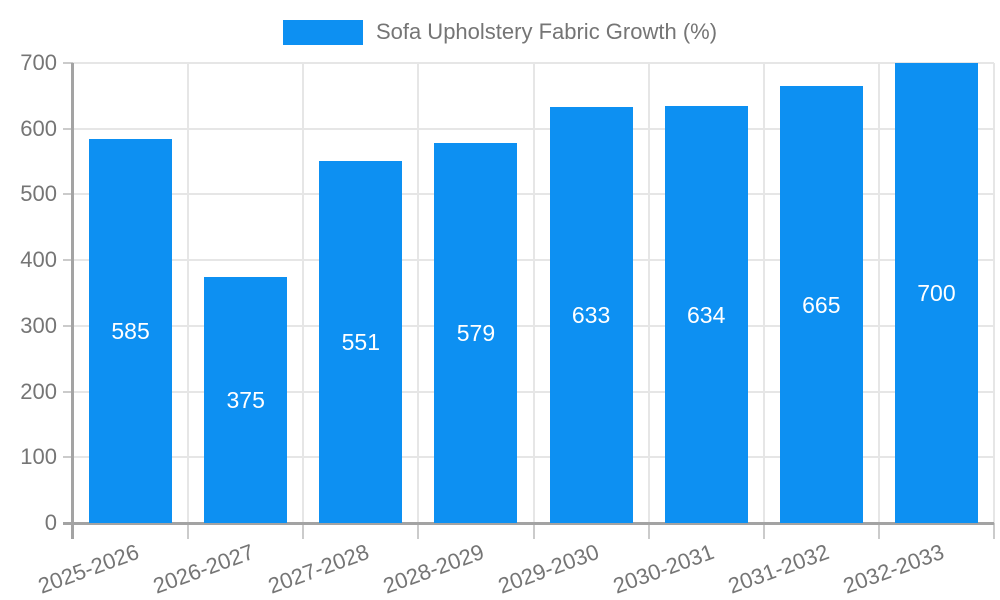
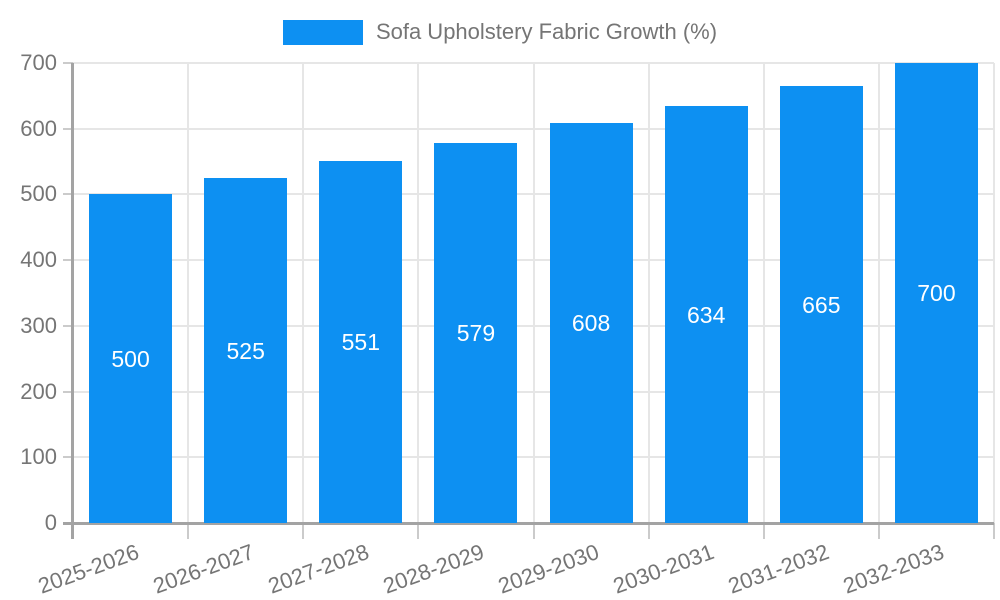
2025-2026: 585 -> 500
2026-2027: 375 -> 525
2029-2030: 633 -> 608
